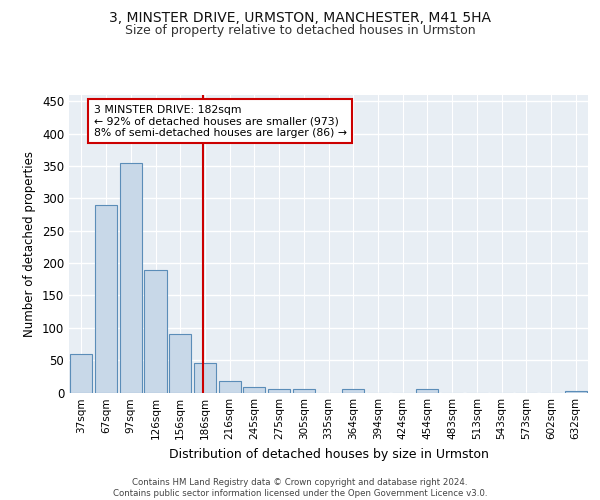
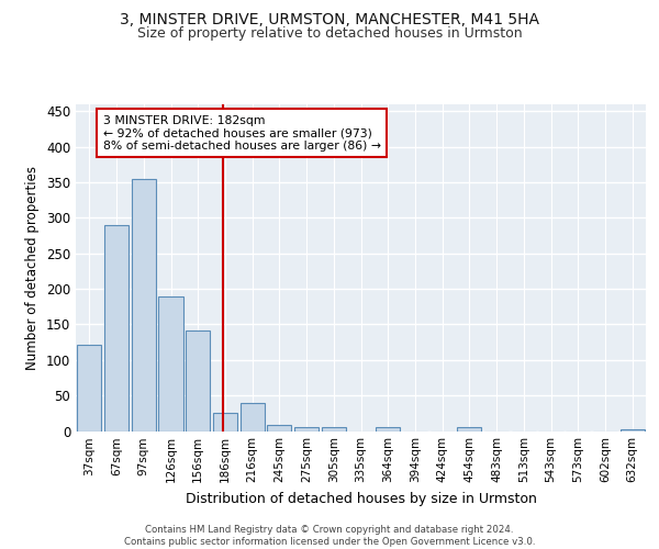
37sqm: 60 -> 122
156sqm: 90 -> 142
186sqm: 45 -> 26
216sqm: 18 -> 40
